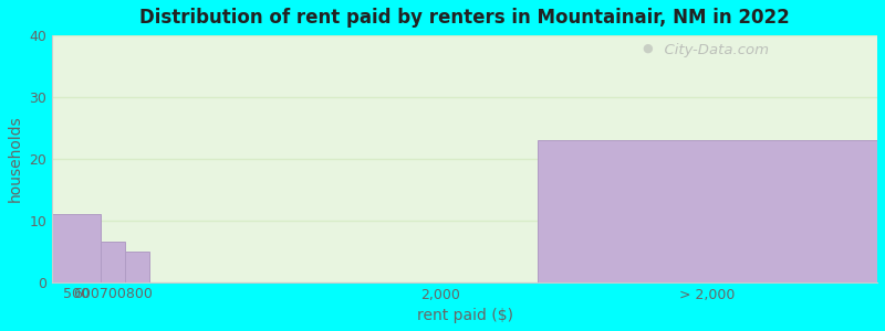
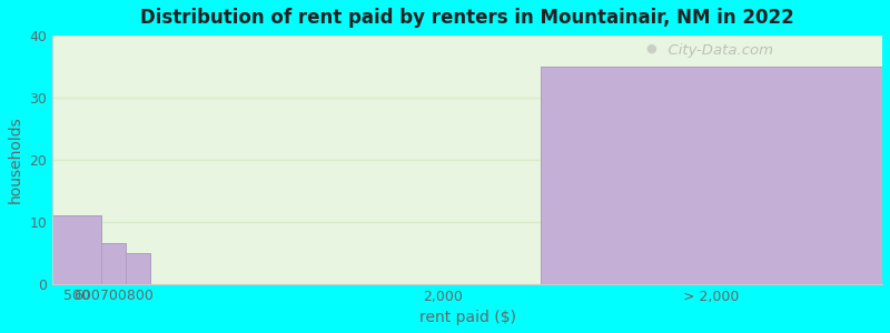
> 2,000: 23.0 -> 35.0
